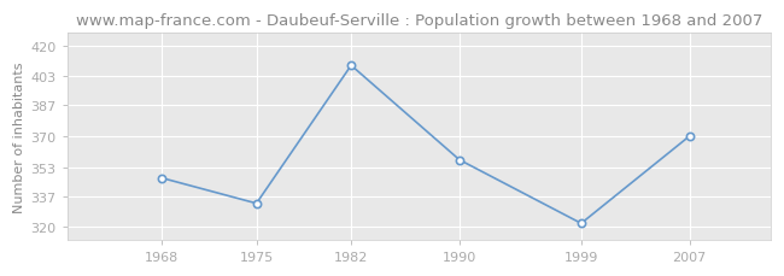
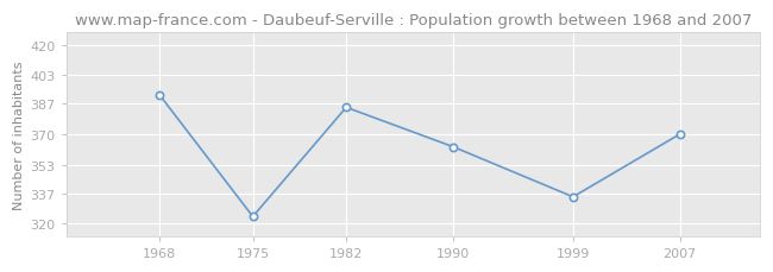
1968: 347 -> 392
1975: 333 -> 324
1982: 409 -> 385
1990: 357 -> 363
1999: 322 -> 335
